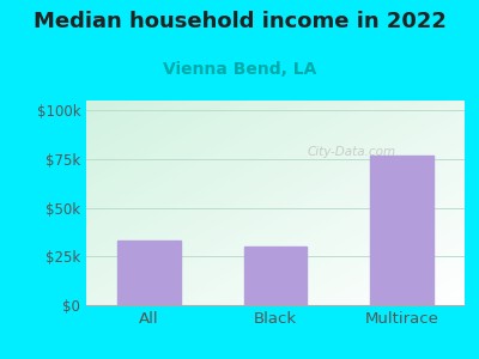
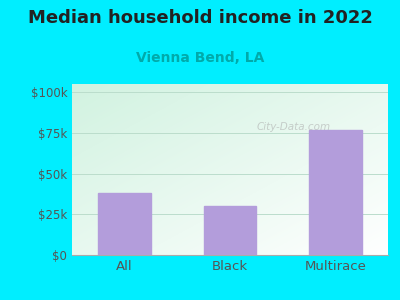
All: $33k -> $38k
